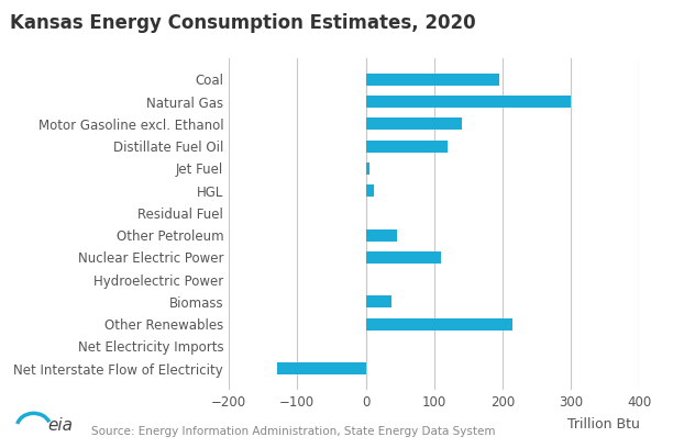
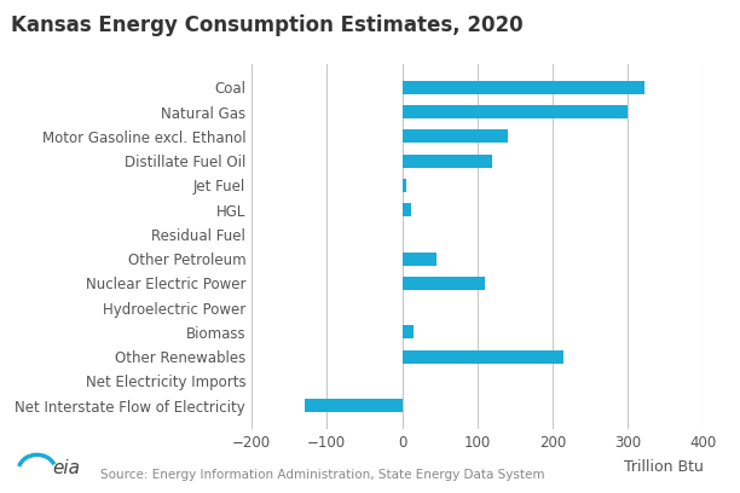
Coal: 195 -> 322
Biomass: 38 -> 16
